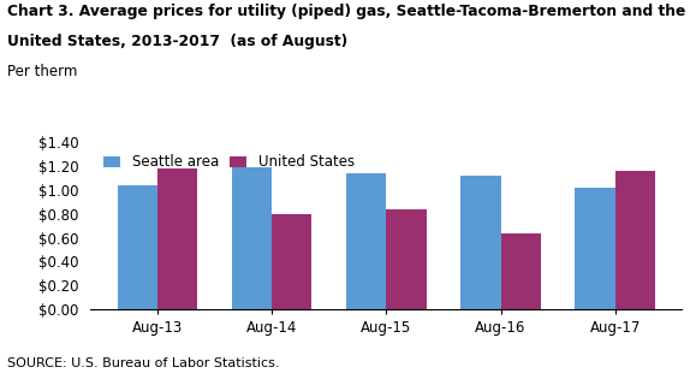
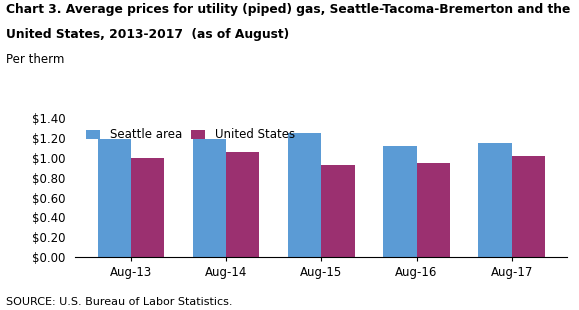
Seattle area/Aug-13: $1.04 -> $1.19
United States/Aug-13: $1.18 -> $0.99
United States/Aug-14: $0.80 -> $1.05
Seattle area/Aug-15: $1.14 -> $1.25
United States/Aug-15: $0.84 -> $0.93
United States/Aug-16: $0.64 -> $0.94
Seattle area/Aug-17: $1.02 -> $1.15
United States/Aug-17: $1.16 -> $1.02
